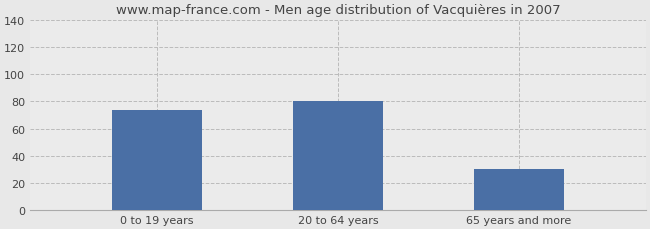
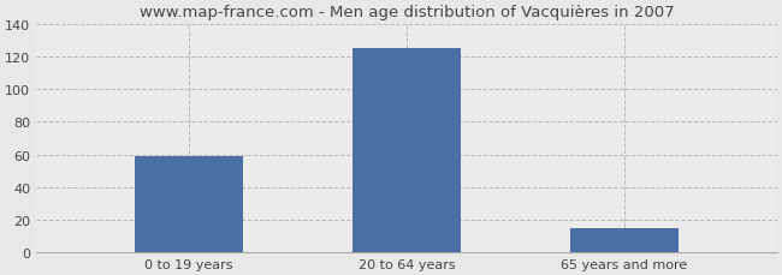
0 to 19 years: 74 -> 59
20 to 64 years: 80 -> 125
65 years and more: 30 -> 15
